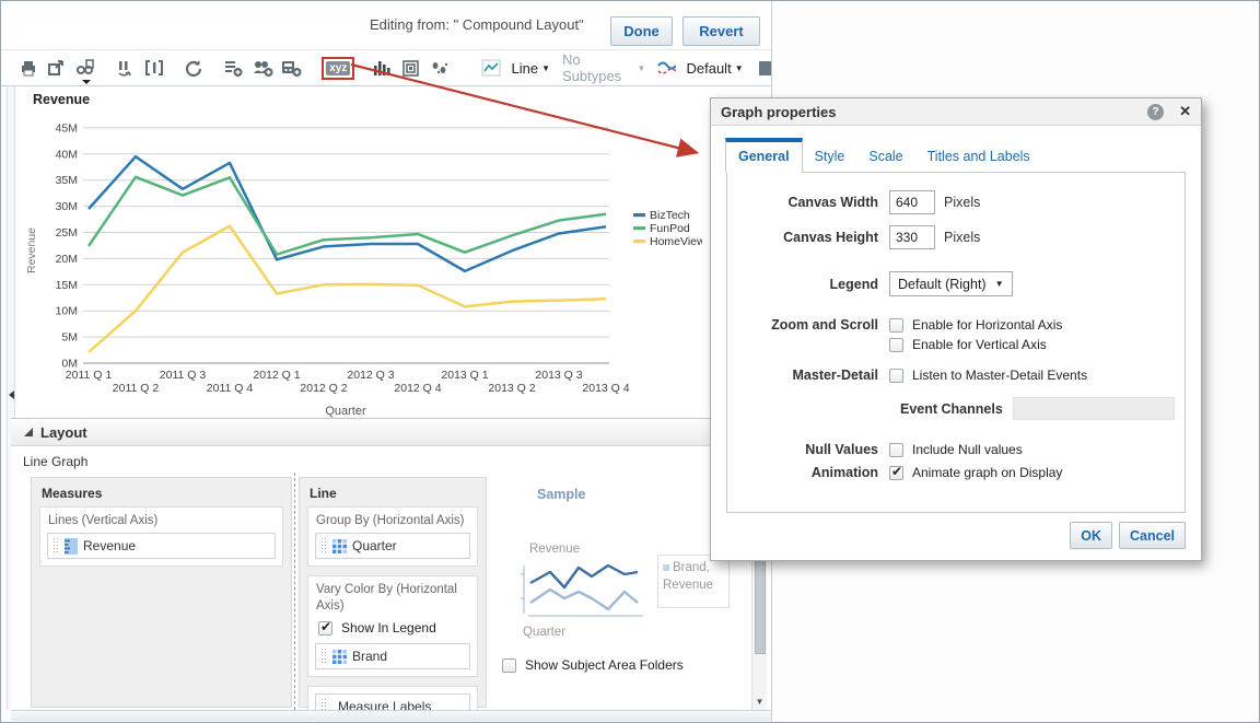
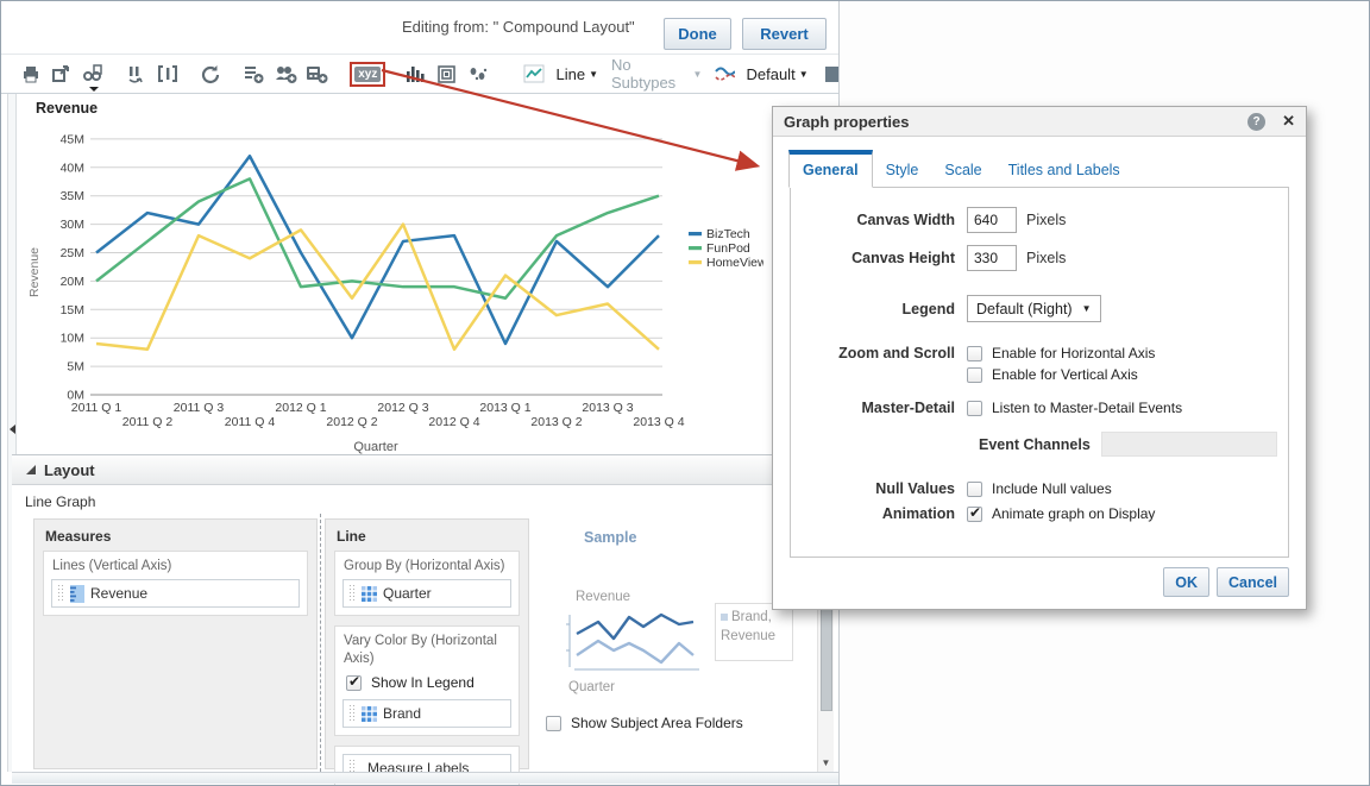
BizTech/2011 Q 1: 30M -> 25M
FunPod/2011 Q 1: 22M -> 20M
HomeView/2011 Q 1: 2M -> 9M
BizTech/2011 Q 2: 40M -> 32M
FunPod/2011 Q 2: 36M -> 27M
HomeView/2011 Q 2: 10M -> 8M
BizTech/2011 Q 3: 33M -> 30M
FunPod/2011 Q 3: 32M -> 34M
HomeView/2011 Q 3: 21M -> 28M
BizTech/2011 Q 4: 38M -> 42M
FunPod/2011 Q 4: 36M -> 38M
HomeView/2011 Q 4: 26M -> 24M
BizTech/2012 Q 1: 20M -> 25M
FunPod/2012 Q 1: 21M -> 19M
HomeView/2012 Q 1: 13M -> 29M
BizTech/2012 Q 2: 22M -> 10M
FunPod/2012 Q 2: 24M -> 20M
HomeView/2012 Q 2: 15M -> 17M
BizTech/2012 Q 3: 23M -> 27M
FunPod/2012 Q 3: 24M -> 19M
HomeView/2012 Q 3: 15M -> 30M
BizTech/2012 Q 4: 23M -> 28M
FunPod/2012 Q 4: 25M -> 19M
HomeView/2012 Q 4: 15M -> 8M
BizTech/2013 Q 1: 18M -> 9M
FunPod/2013 Q 1: 21M -> 17M
HomeView/2013 Q 1: 11M -> 21M
BizTech/2013 Q 2: 22M -> 27M
FunPod/2013 Q 2: 24M -> 28M
HomeView/2013 Q 2: 12M -> 14M
BizTech/2013 Q 3: 25M -> 19M
FunPod/2013 Q 3: 27M -> 32M
HomeView/2013 Q 3: 12M -> 16M
BizTech/2013 Q 4: 26M -> 28M
FunPod/2013 Q 4: 28M -> 35M
HomeView/2013 Q 4: 12M -> 8M
